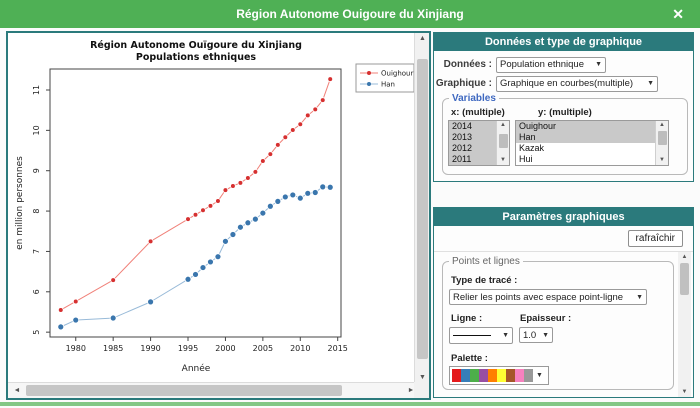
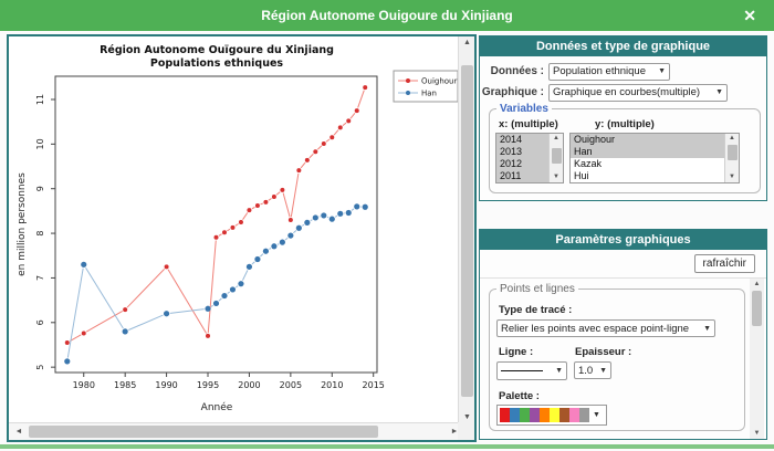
Han/1980: 5.3 -> 7.3
Han/1985: 5.3 -> 5.8
Han/1990: 5.8 -> 6.2
Ouighour/1995: 7.8 -> 5.7
Ouighour/2005: 9.2 -> 8.3
